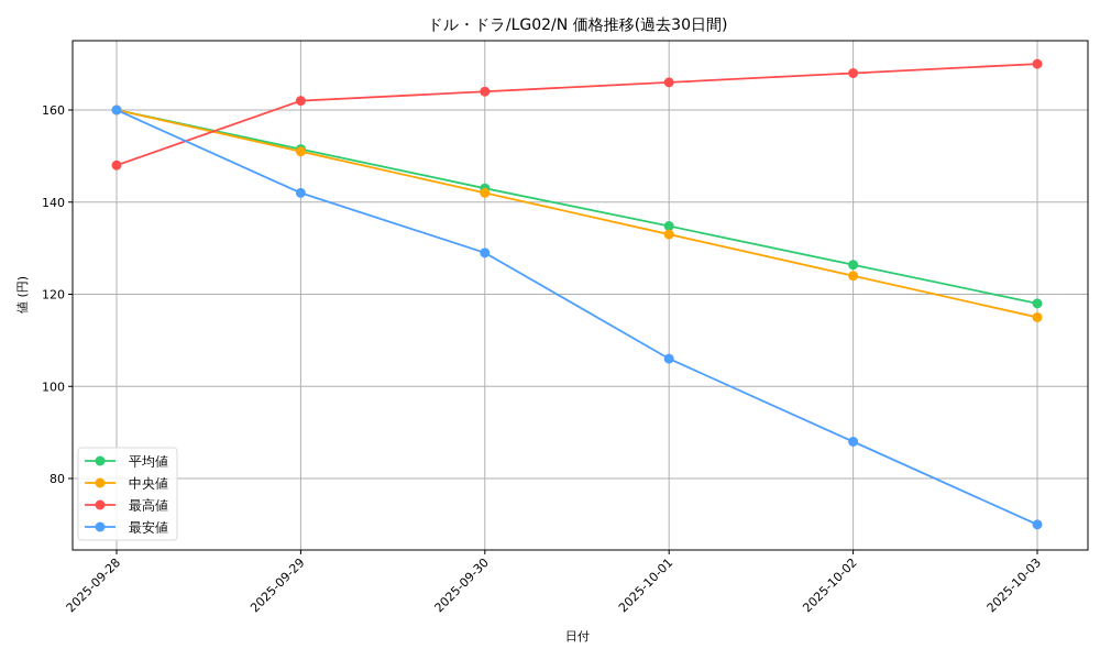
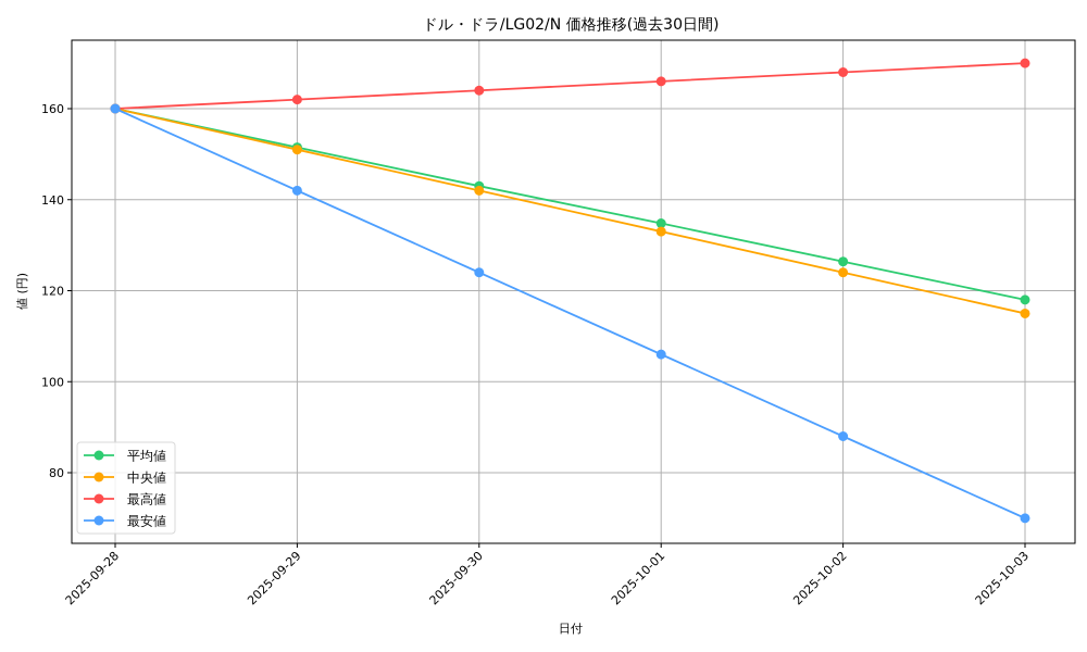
最高値/2025-09-28: 148 -> 160
最安値/2025-09-30: 129 -> 124
